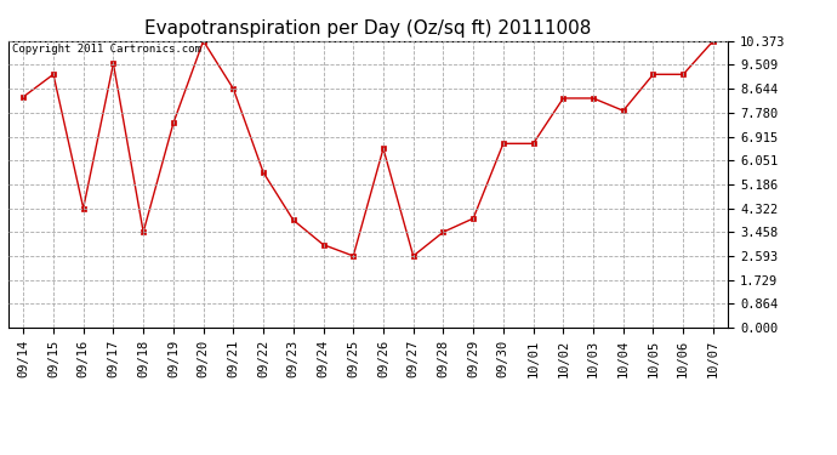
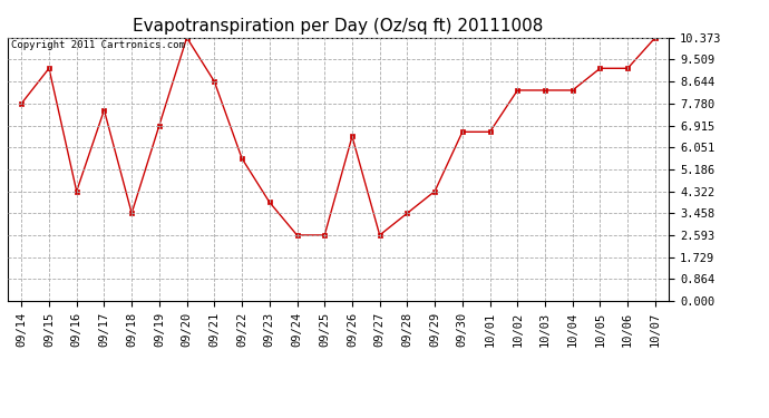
09/14: 8.35 -> 7.78
09/17: 9.55 -> 7.52
09/19: 7.40 -> 6.92
09/24: 3.00 -> 2.59
09/29: 3.95 -> 4.32
10/04: 7.85 -> 8.30
